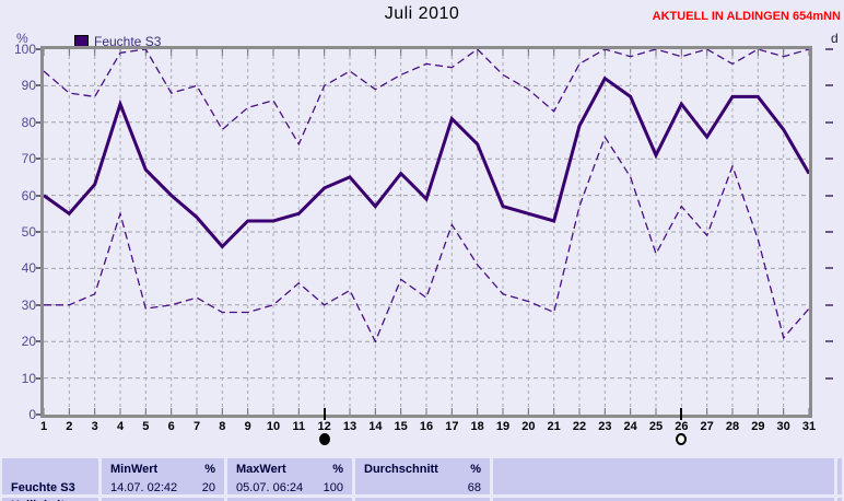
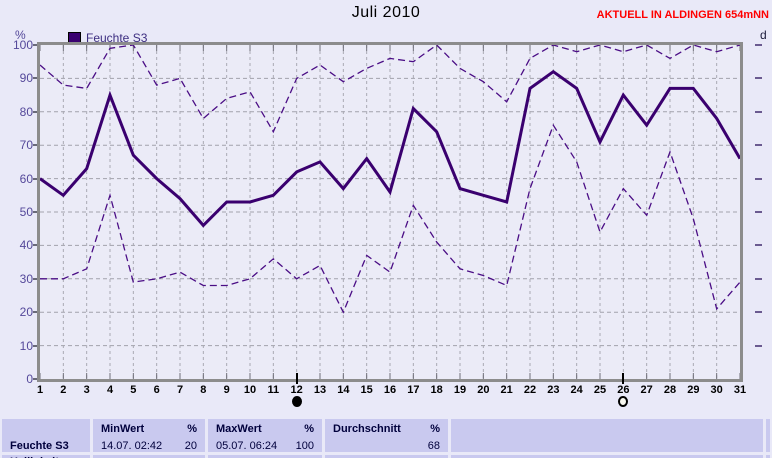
Feuchte S3/16: 59 -> 56
Feuchte S3/22: 79 -> 87
